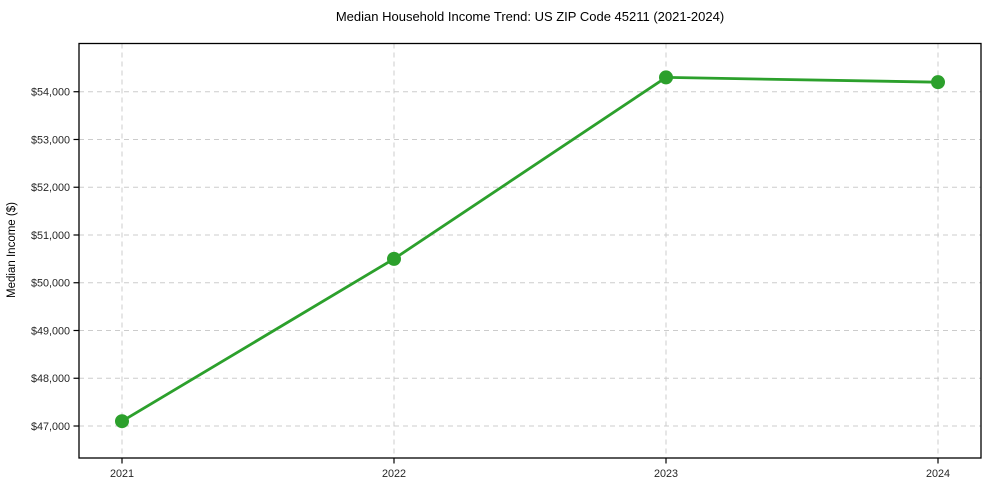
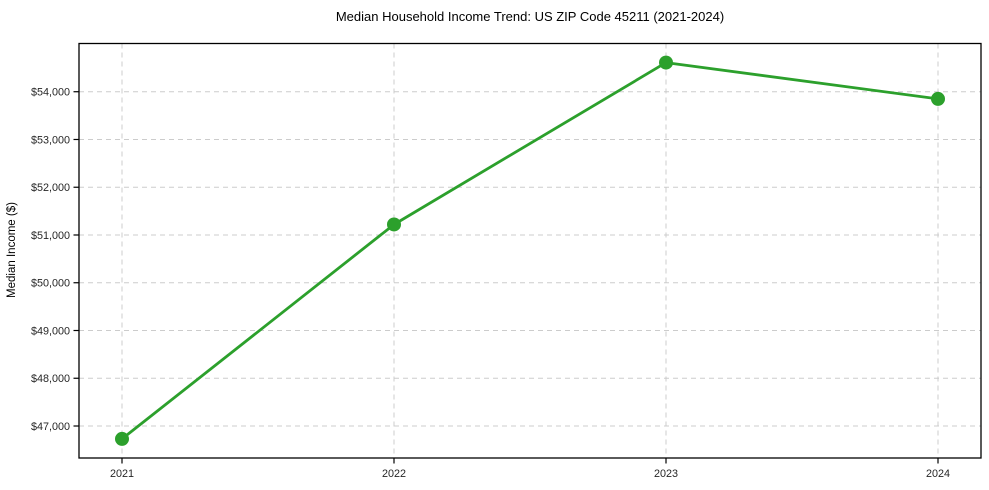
2021: $47100 -> $46700
2022: $50500 -> $51200
2023: $54300 -> $54600
2024: $54200 -> $53800
